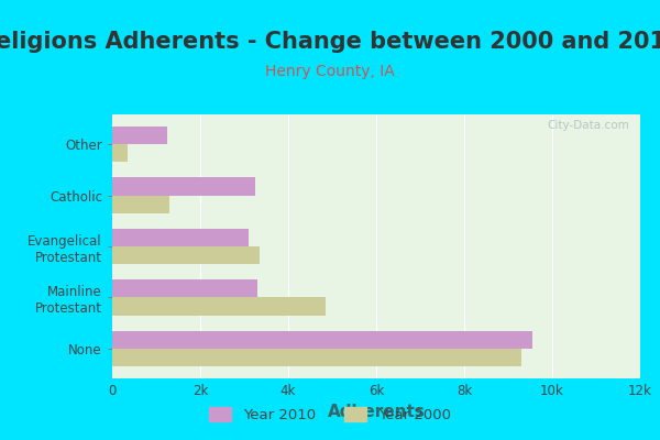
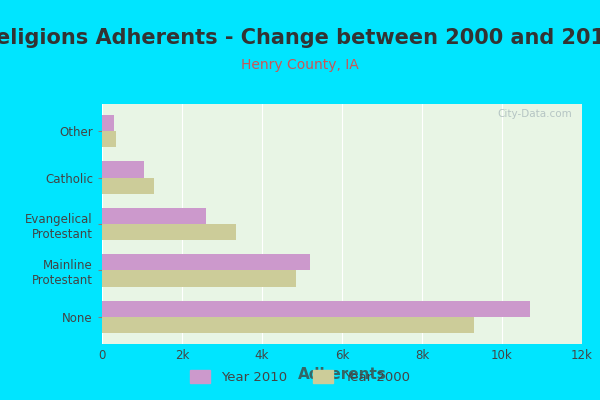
Year 2010/Other: 1.25k -> 0.30k
Year 2010/Catholic: 3.25k -> 1.05k
Year 2010/Evangelical Protestant: 3.10k -> 2.60k
Year 2010/Mainline Protestant: 3.30k -> 5.20k
Year 2010/None: 9.55k -> 10.70k
